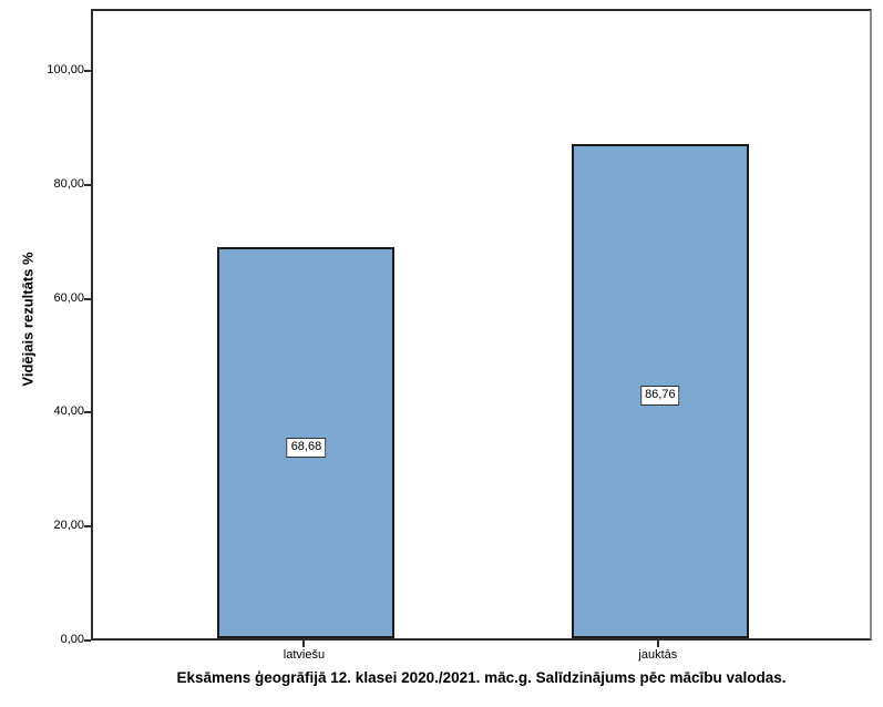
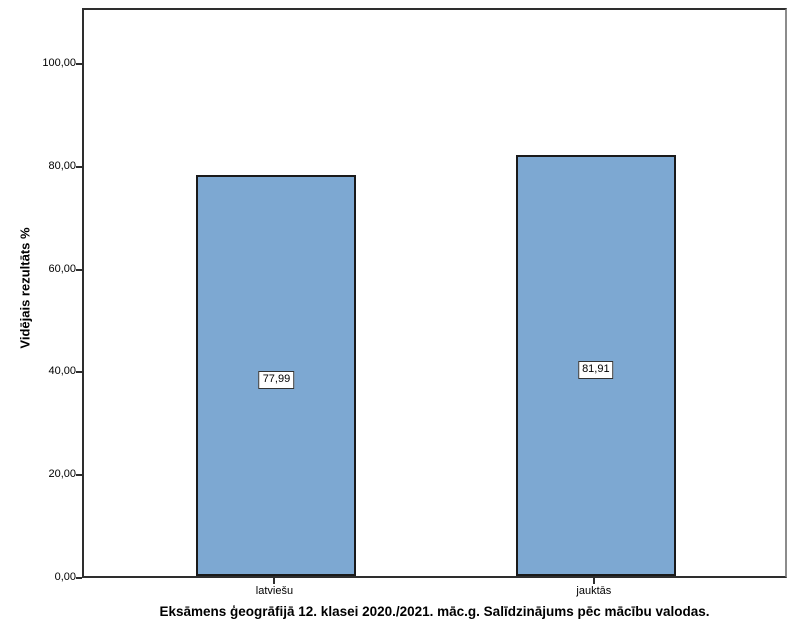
latviešu: 68,68 -> 77,99
jauktās: 86,76 -> 81,91
